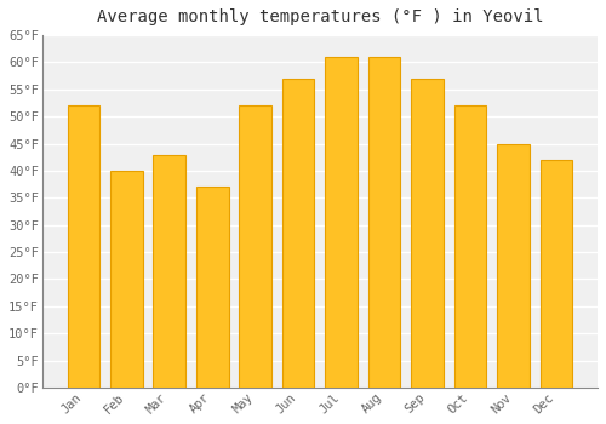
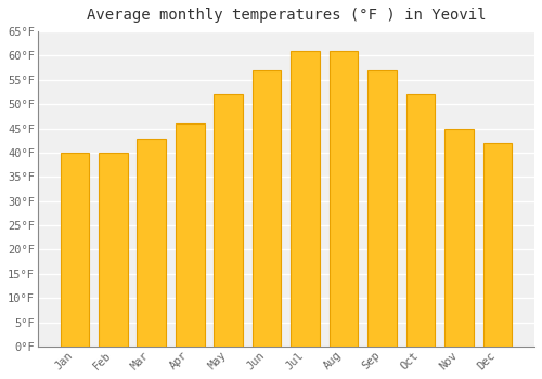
Jan: 52°F -> 40°F
Apr: 37°F -> 46°F
